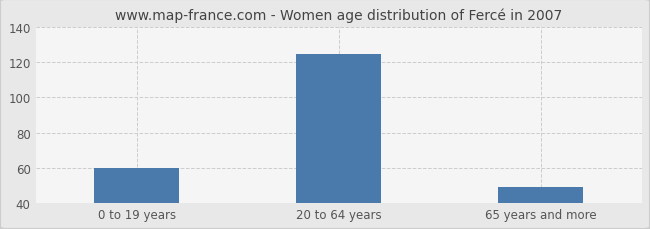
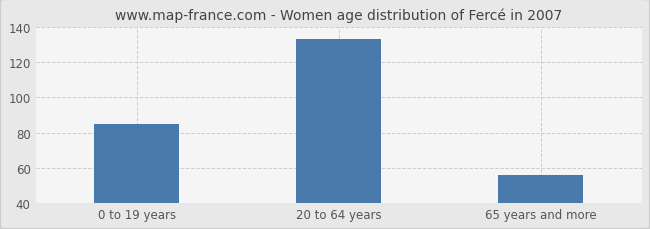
0 to 19 years: 60 -> 85
20 to 64 years: 125 -> 133
65 years and more: 49 -> 56
